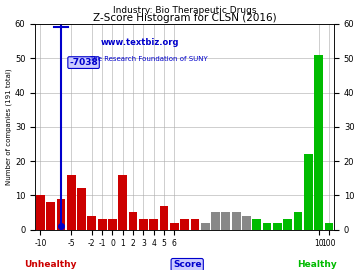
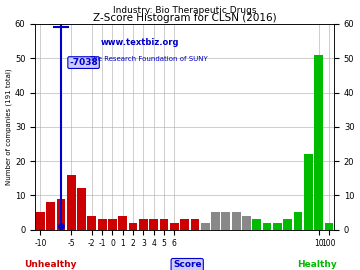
-10: 10 -> 5
1: 16 -> 4
2: 5 -> 2
5: 7 -> 3
